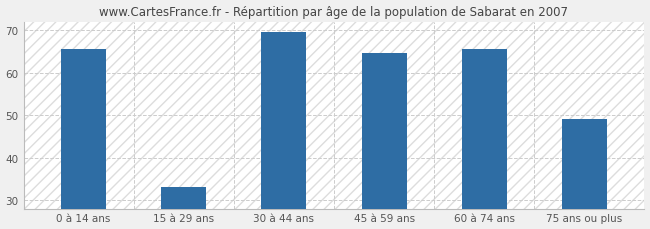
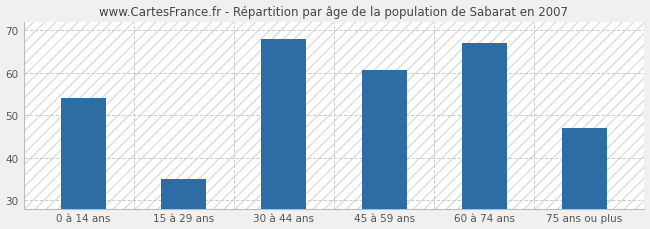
0 à 14 ans: 65.5 -> 54.0
15 à 29 ans: 33.0 -> 35.0
30 à 44 ans: 69.5 -> 68.0
45 à 59 ans: 64.5 -> 60.5
60 à 74 ans: 65.5 -> 67.0
75 ans ou plus: 49.0 -> 47.0
